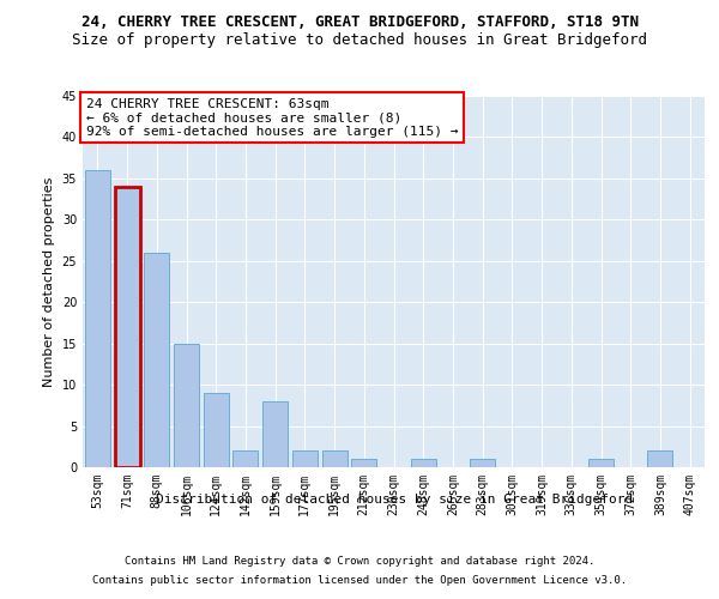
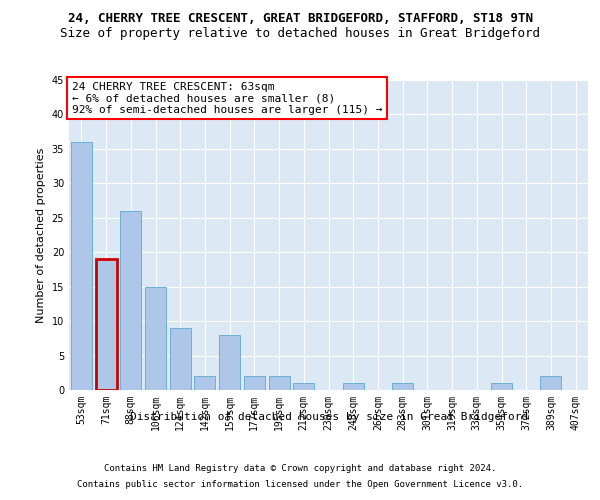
71sqm: 34 -> 19
